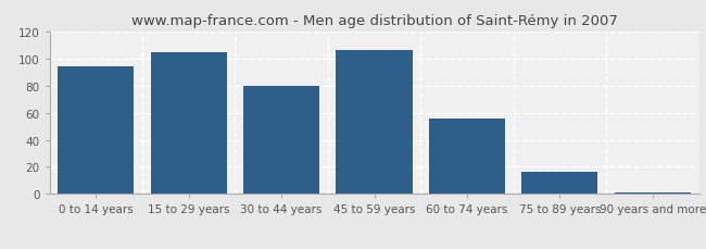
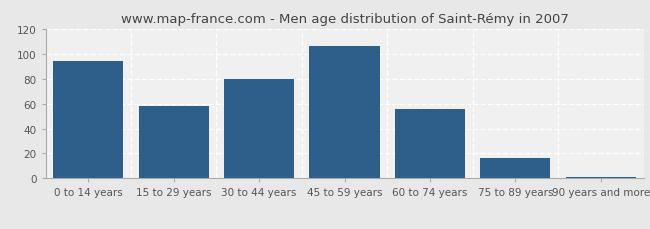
15 to 29 years: 105 -> 58
